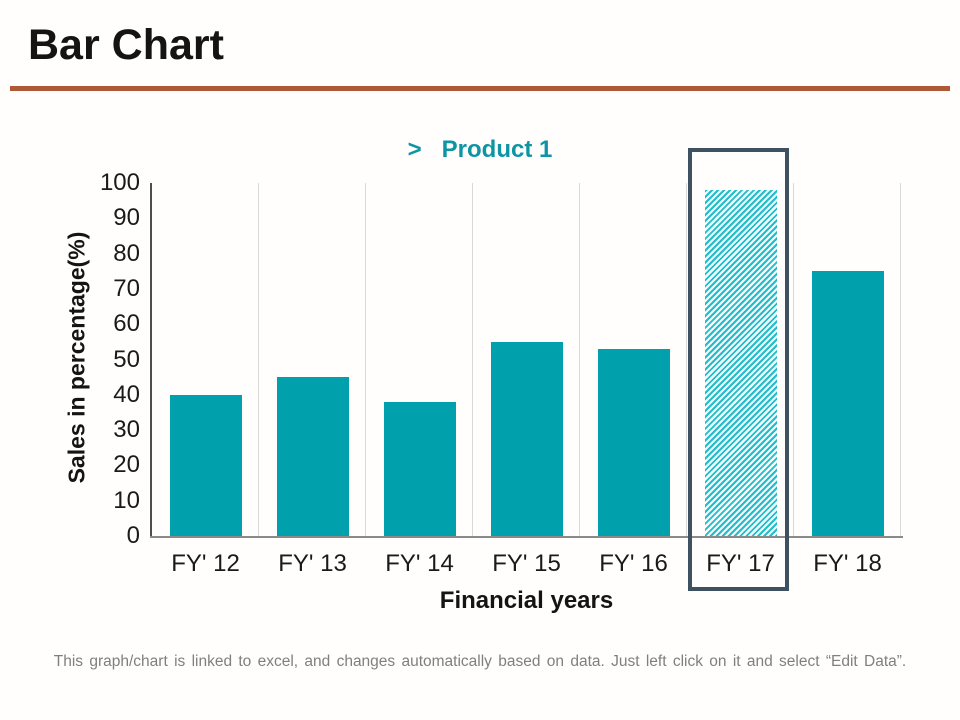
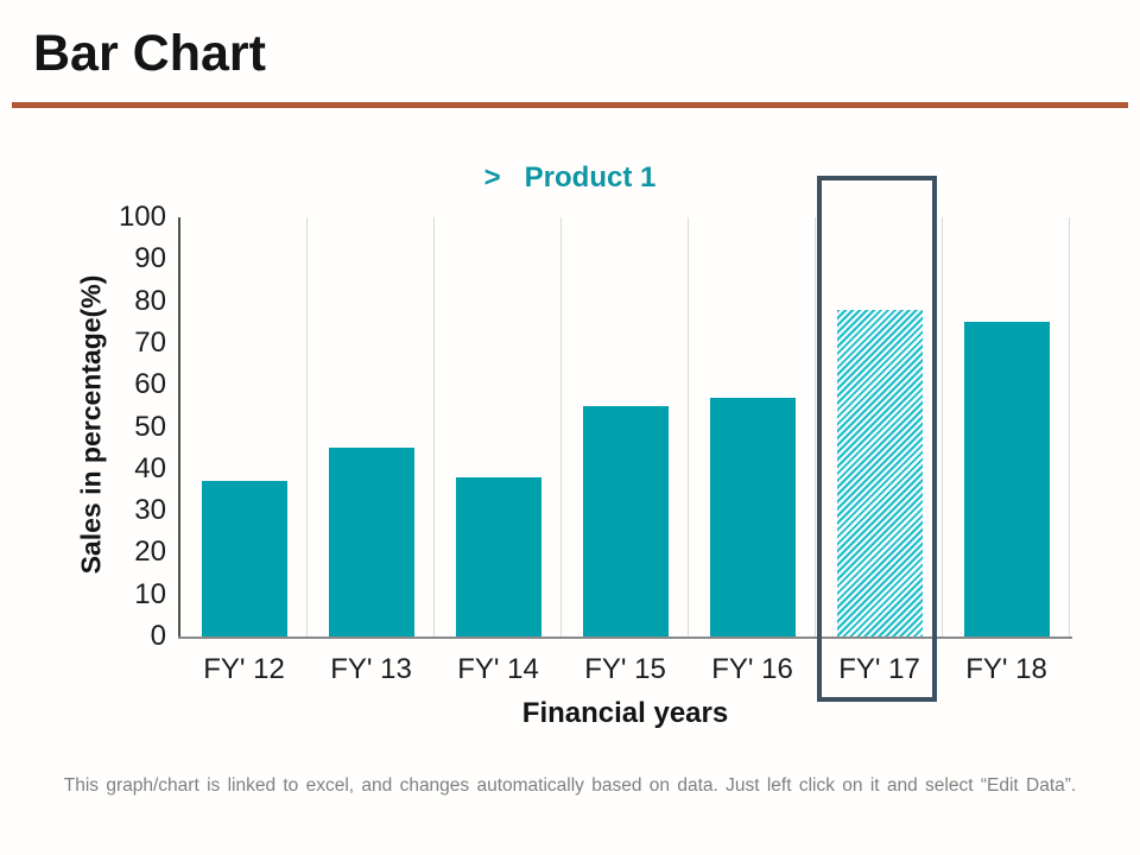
FY' 12: 40 -> 37
FY' 16: 53 -> 57
FY' 17: 98 -> 78
